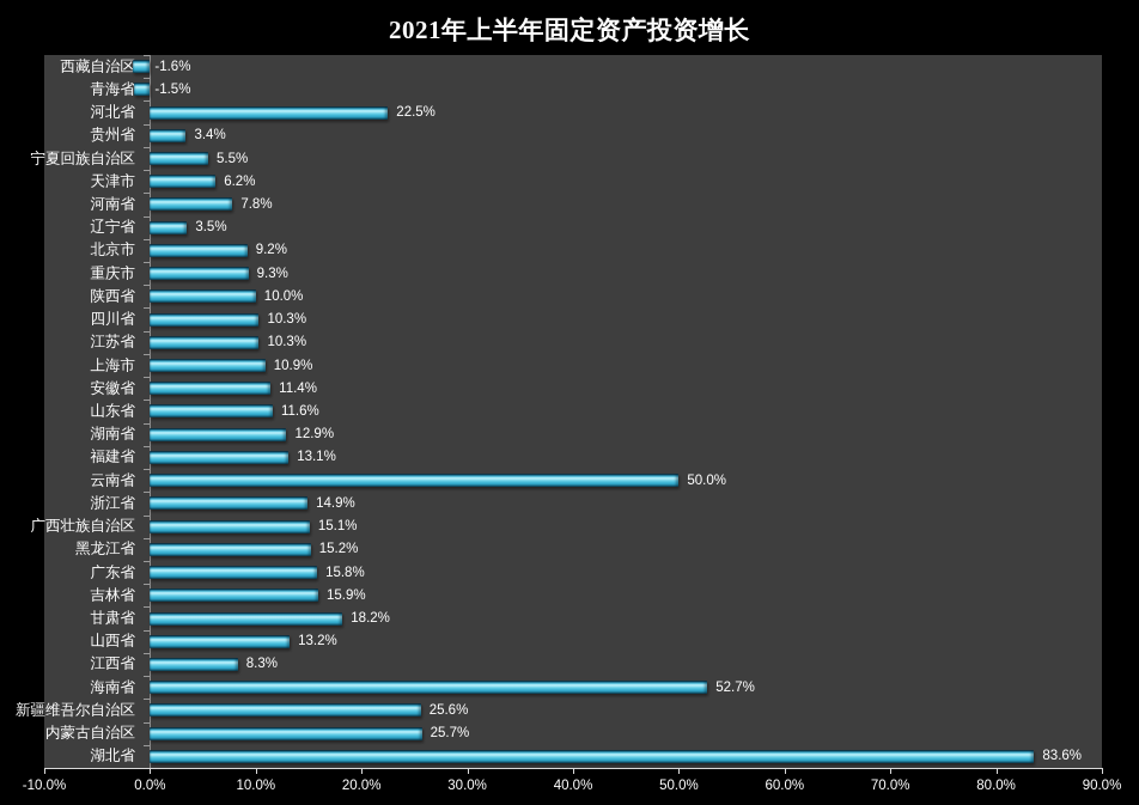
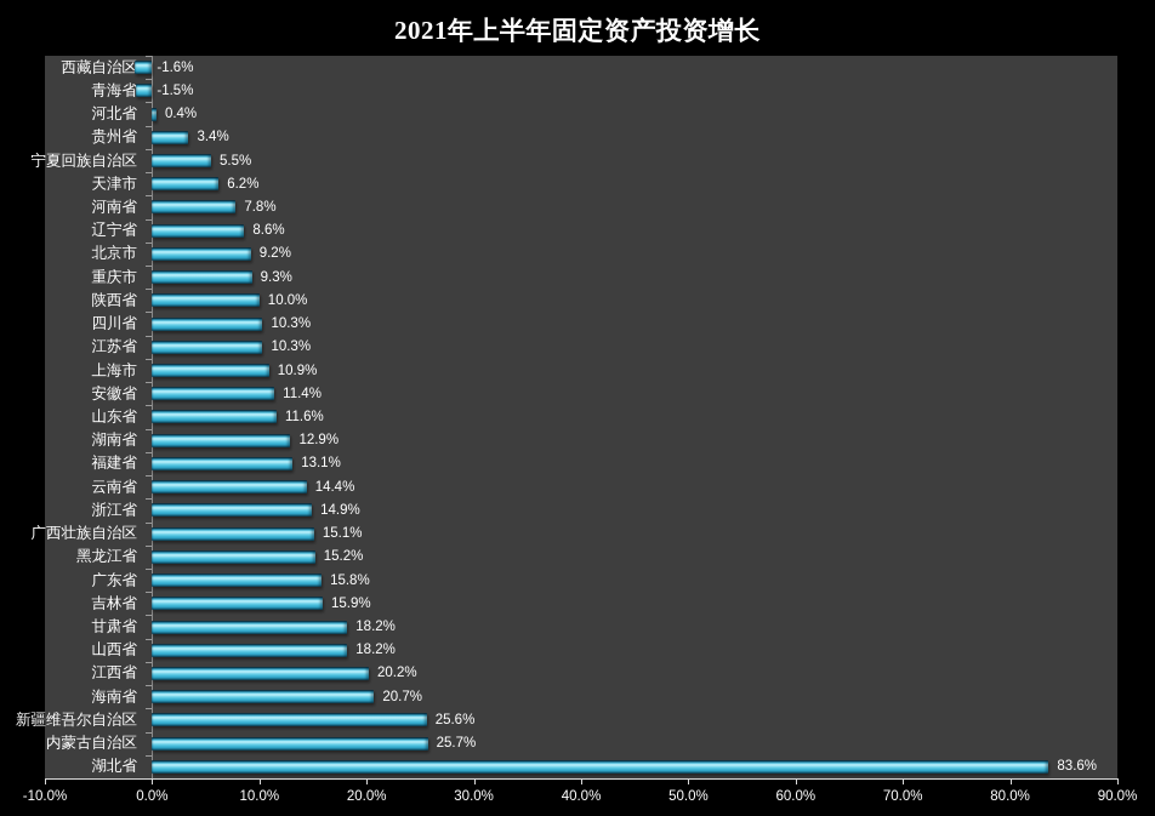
河北省: 22.5% -> 0.4%
辽宁省: 3.5% -> 8.6%
云南省: 50.0% -> 14.4%
山西省: 13.2% -> 18.2%
江西省: 8.3% -> 20.2%
海南省: 52.7% -> 20.7%
